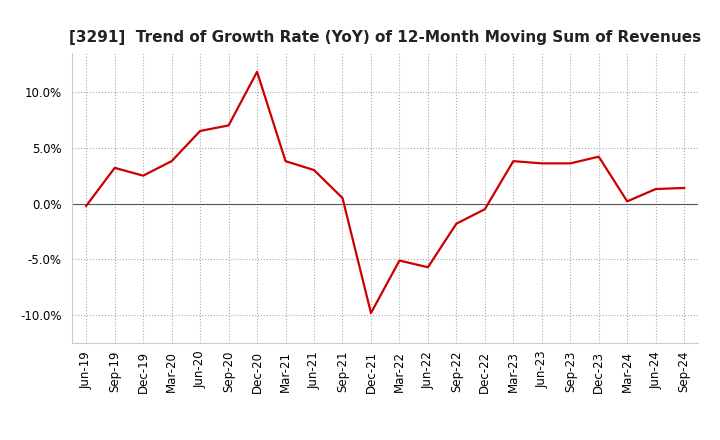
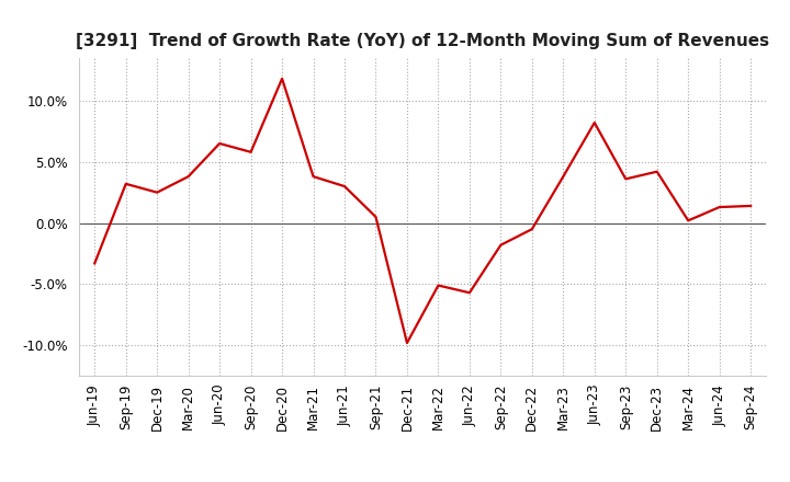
Jun-19: -0.2% -> -3.3%
Sep-20: 7.0% -> 5.8%
Jun-23: 3.6% -> 8.2%
